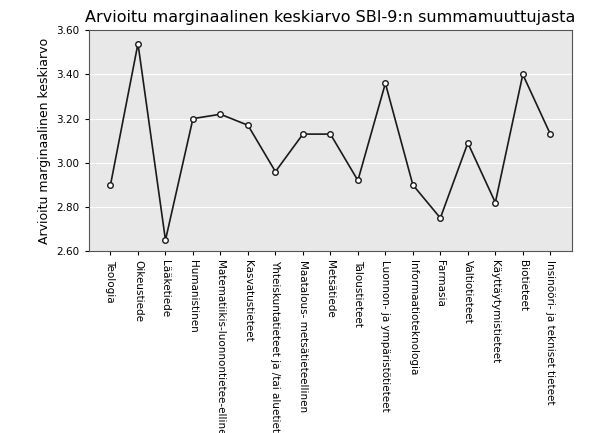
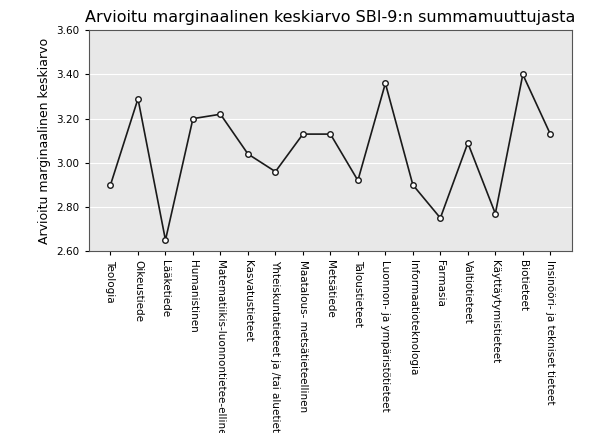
Oikeustiede: 3.54 -> 3.29
Kasvatustieteet: 3.17 -> 3.04
Käyttäytymistieteet: 2.82 -> 2.77
